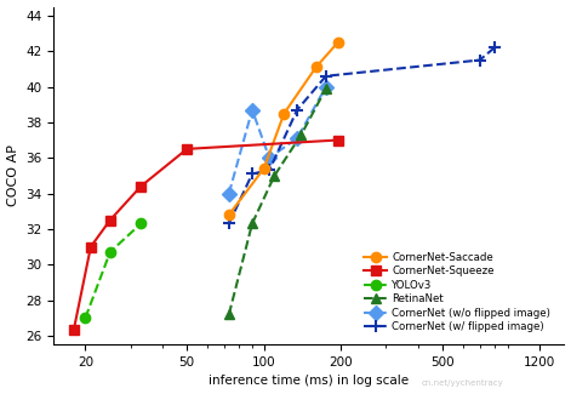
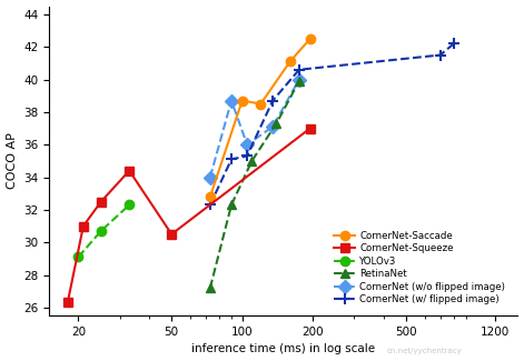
YOLOv3/20: 27.0 -> 29.1
CornerNet-Squeeze/50: 36.5 -> 30.5
CornerNet-Saccade/100: 35.4 -> 38.7
